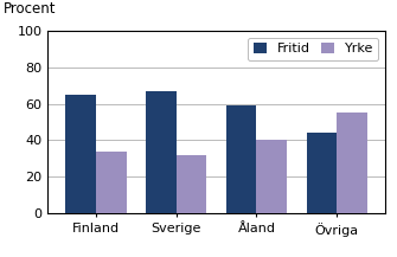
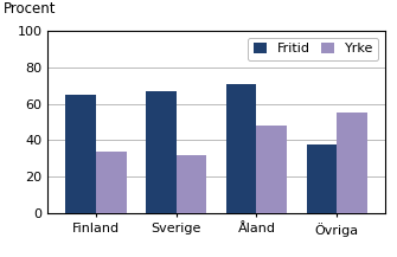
Fritid/Åland: 59 -> 71
Yrke/Åland: 40 -> 48
Fritid/Övriga: 44 -> 38
